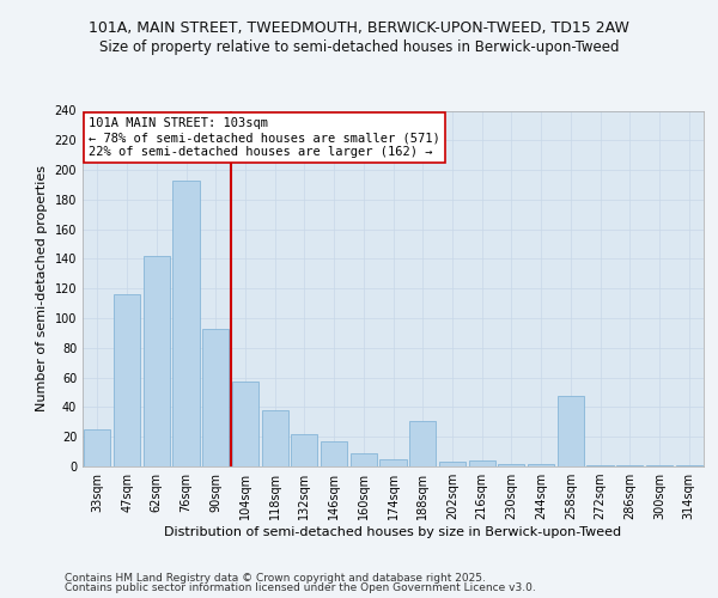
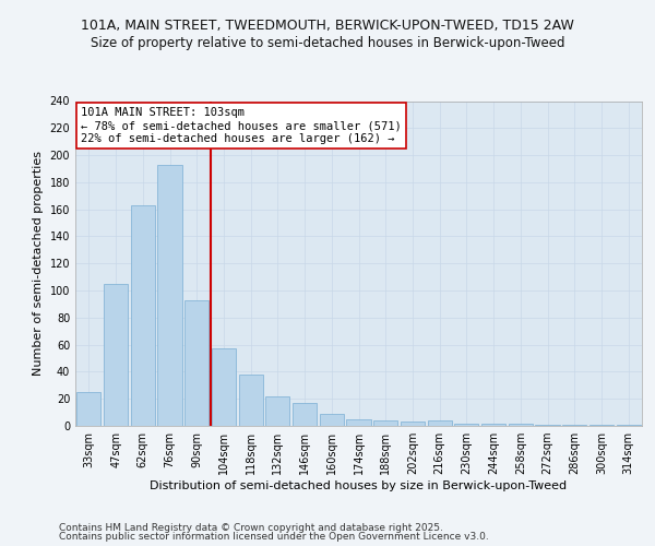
47sqm: 116 -> 105
62sqm: 142 -> 163
188sqm: 31 -> 4
258sqm: 48 -> 2
